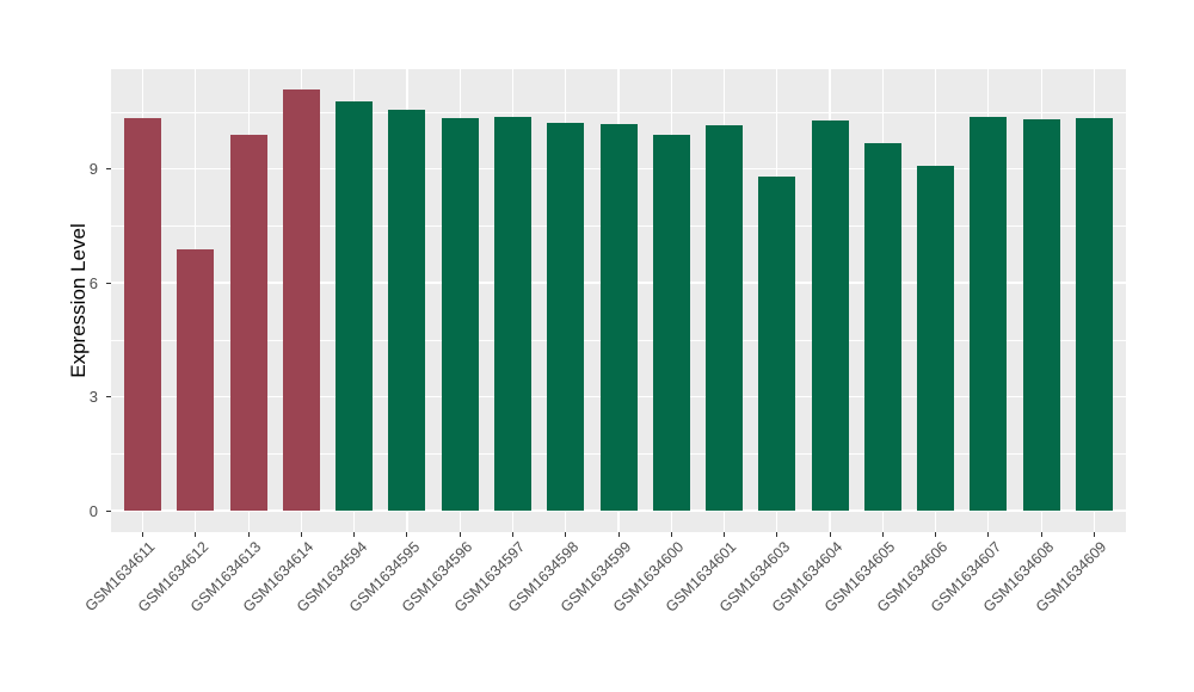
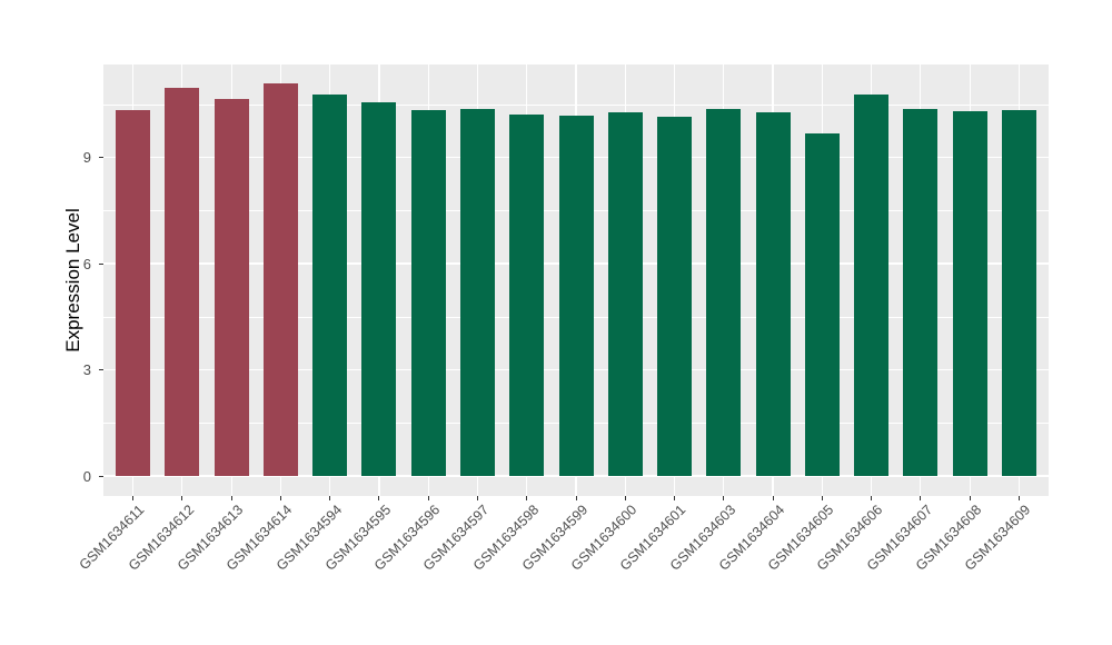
GSM1634612: 6.9 -> 11.0
GSM1634613: 9.9 -> 10.7
GSM1634600: 9.9 -> 10.3
GSM1634603: 8.8 -> 10.4
GSM1634606: 9.1 -> 10.8
